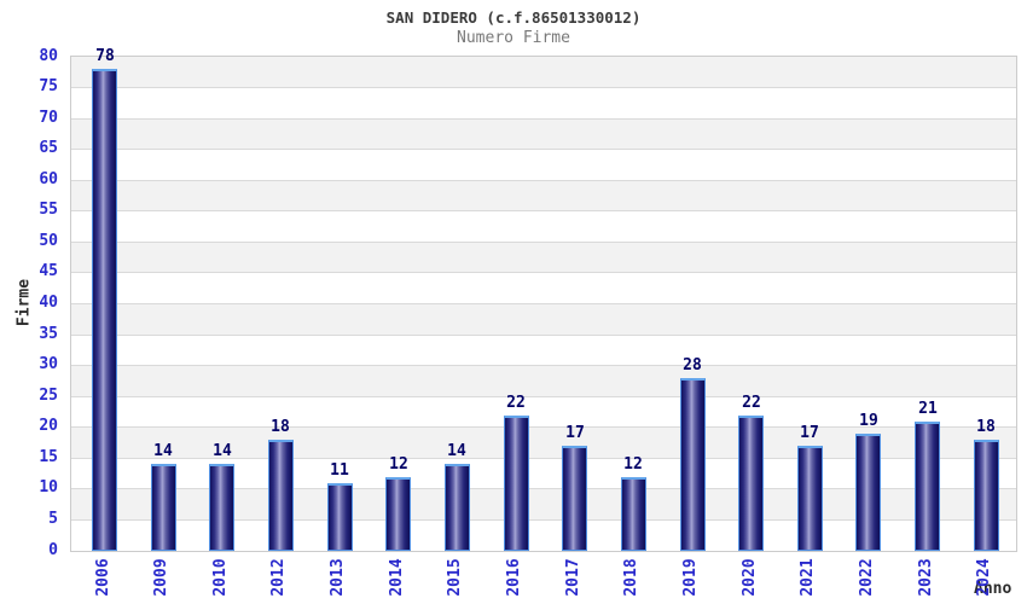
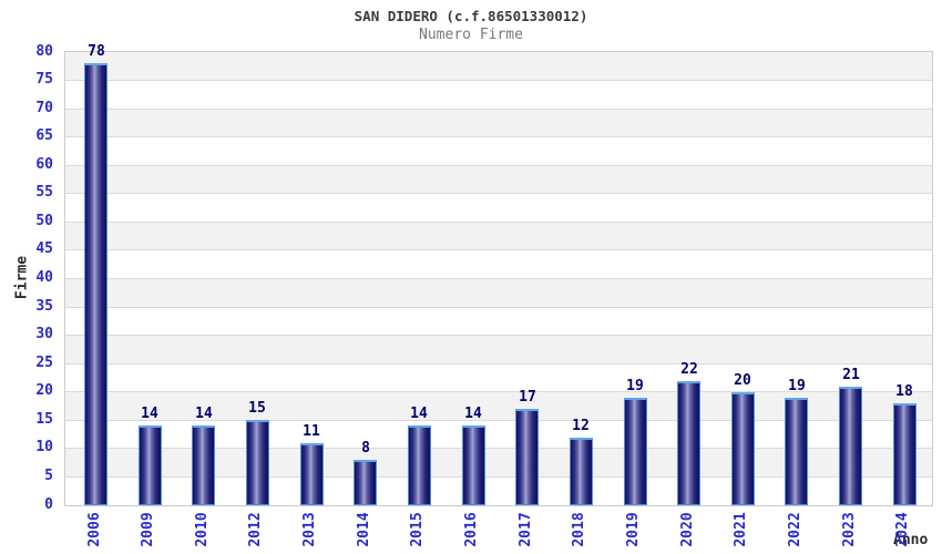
2012: 18 -> 15
2014: 12 -> 8
2016: 22 -> 14
2019: 28 -> 19
2021: 17 -> 20
